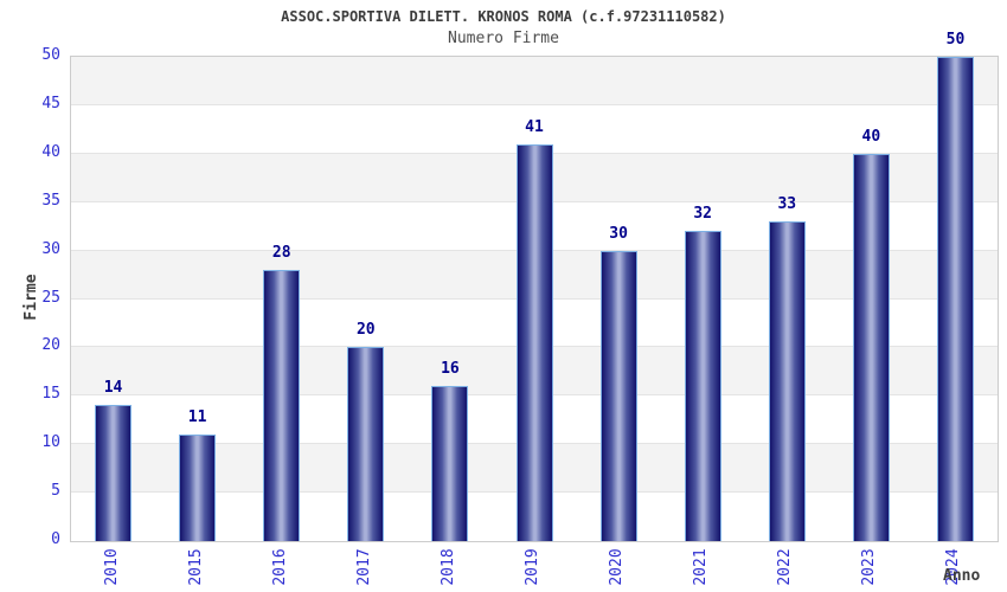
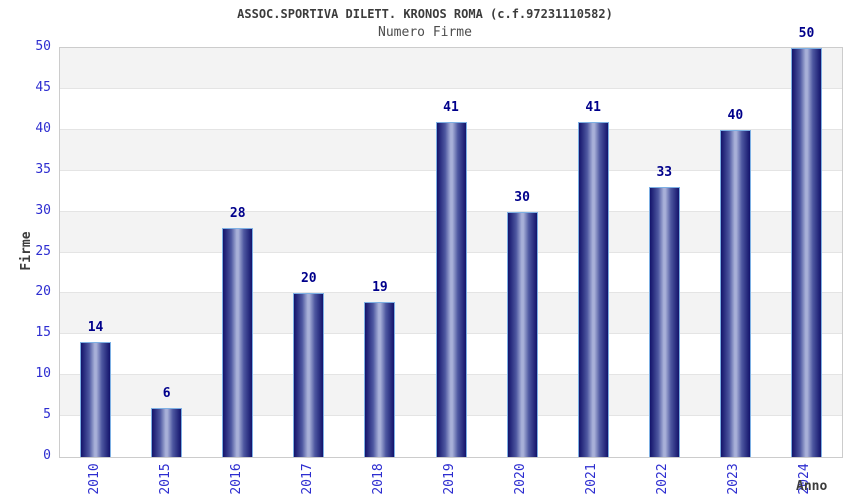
2015: 11 -> 6
2018: 16 -> 19
2021: 32 -> 41
